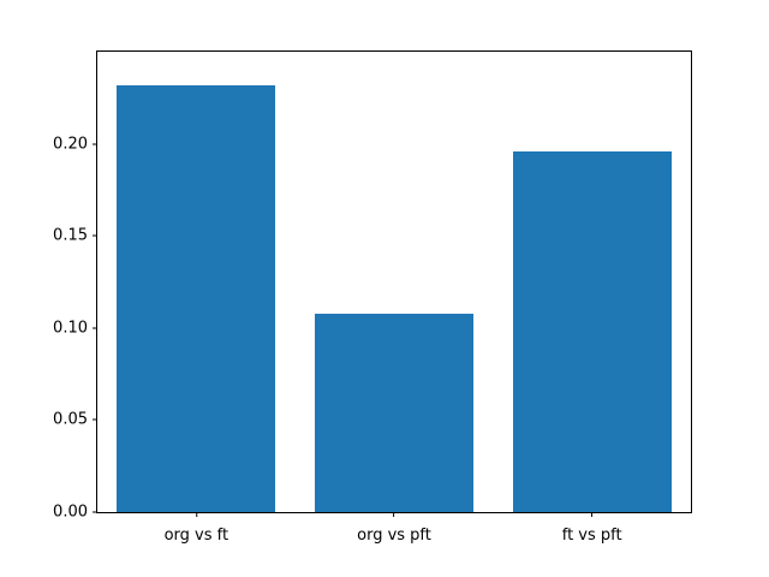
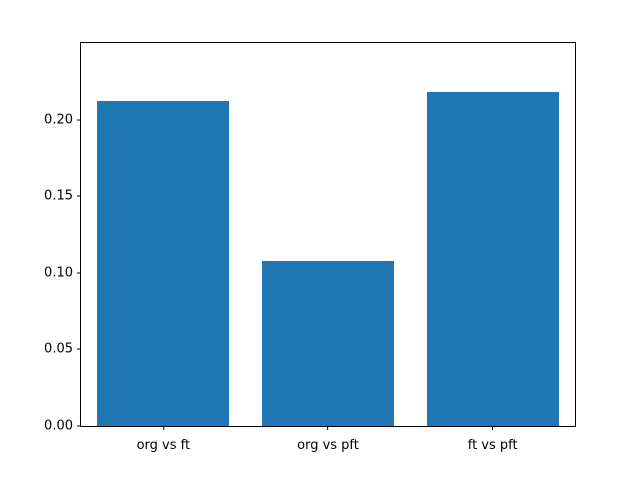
org vs ft: 0.232 -> 0.212
ft vs pft: 0.196 -> 0.218
